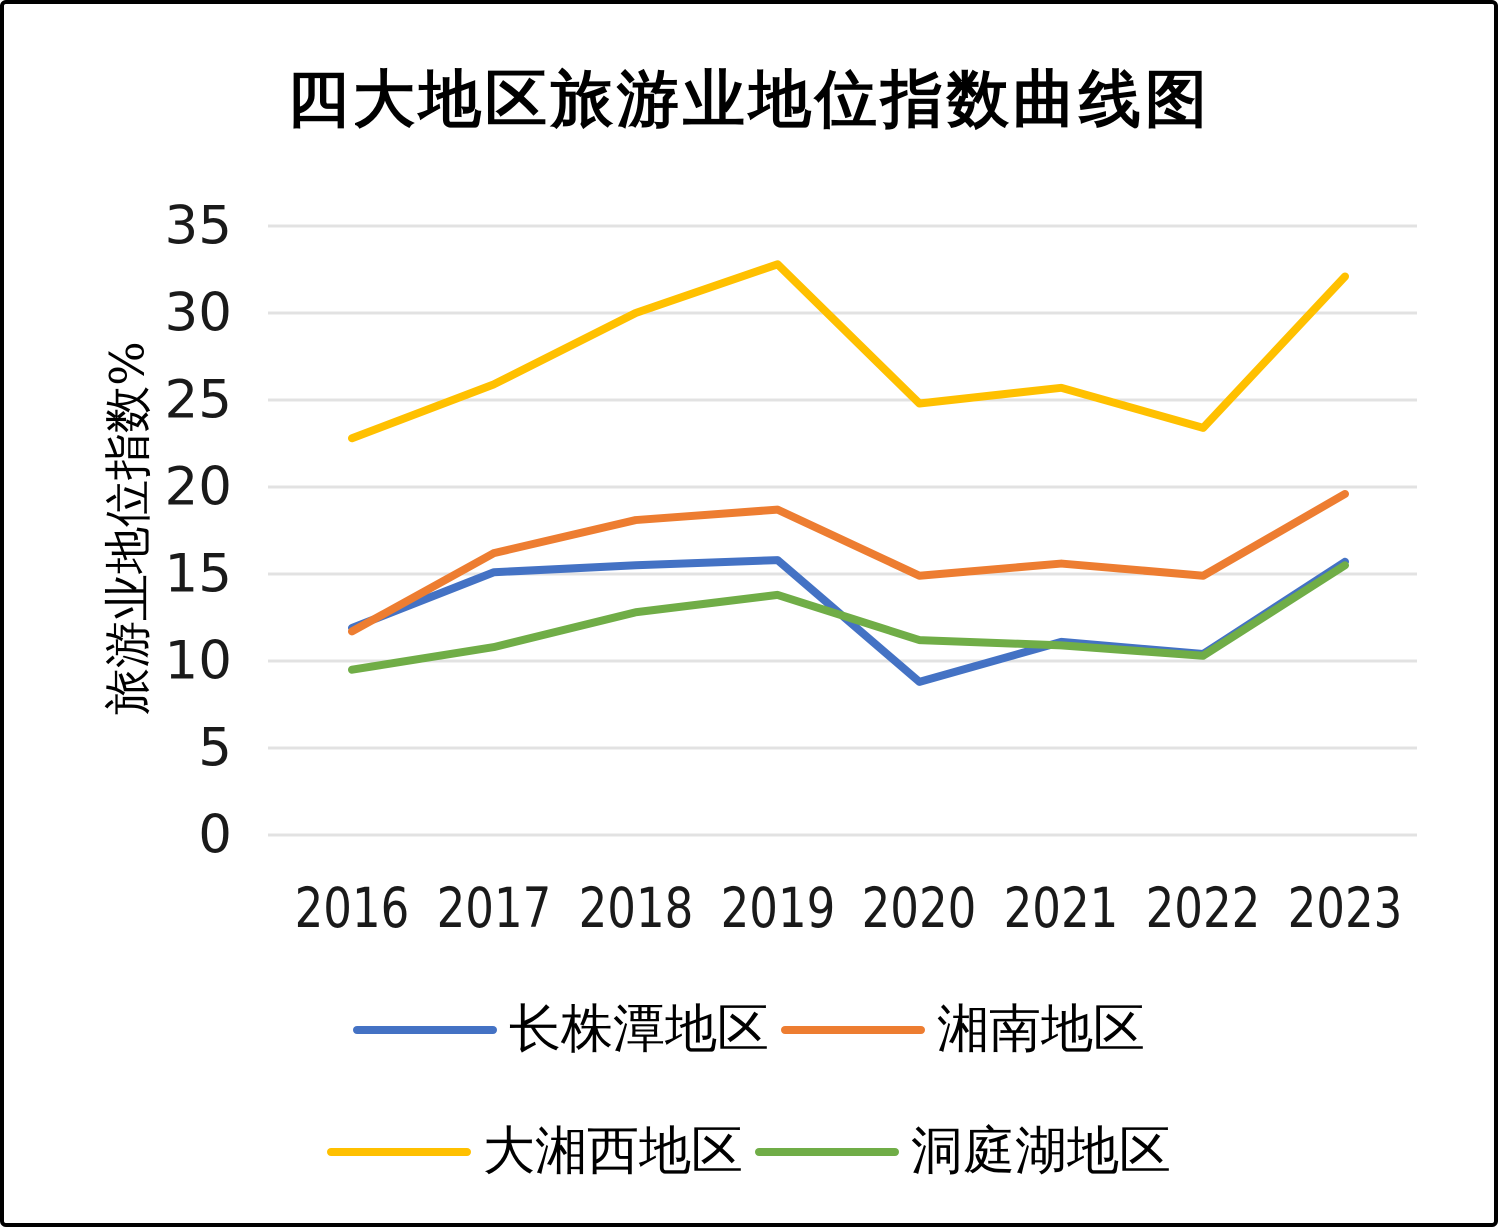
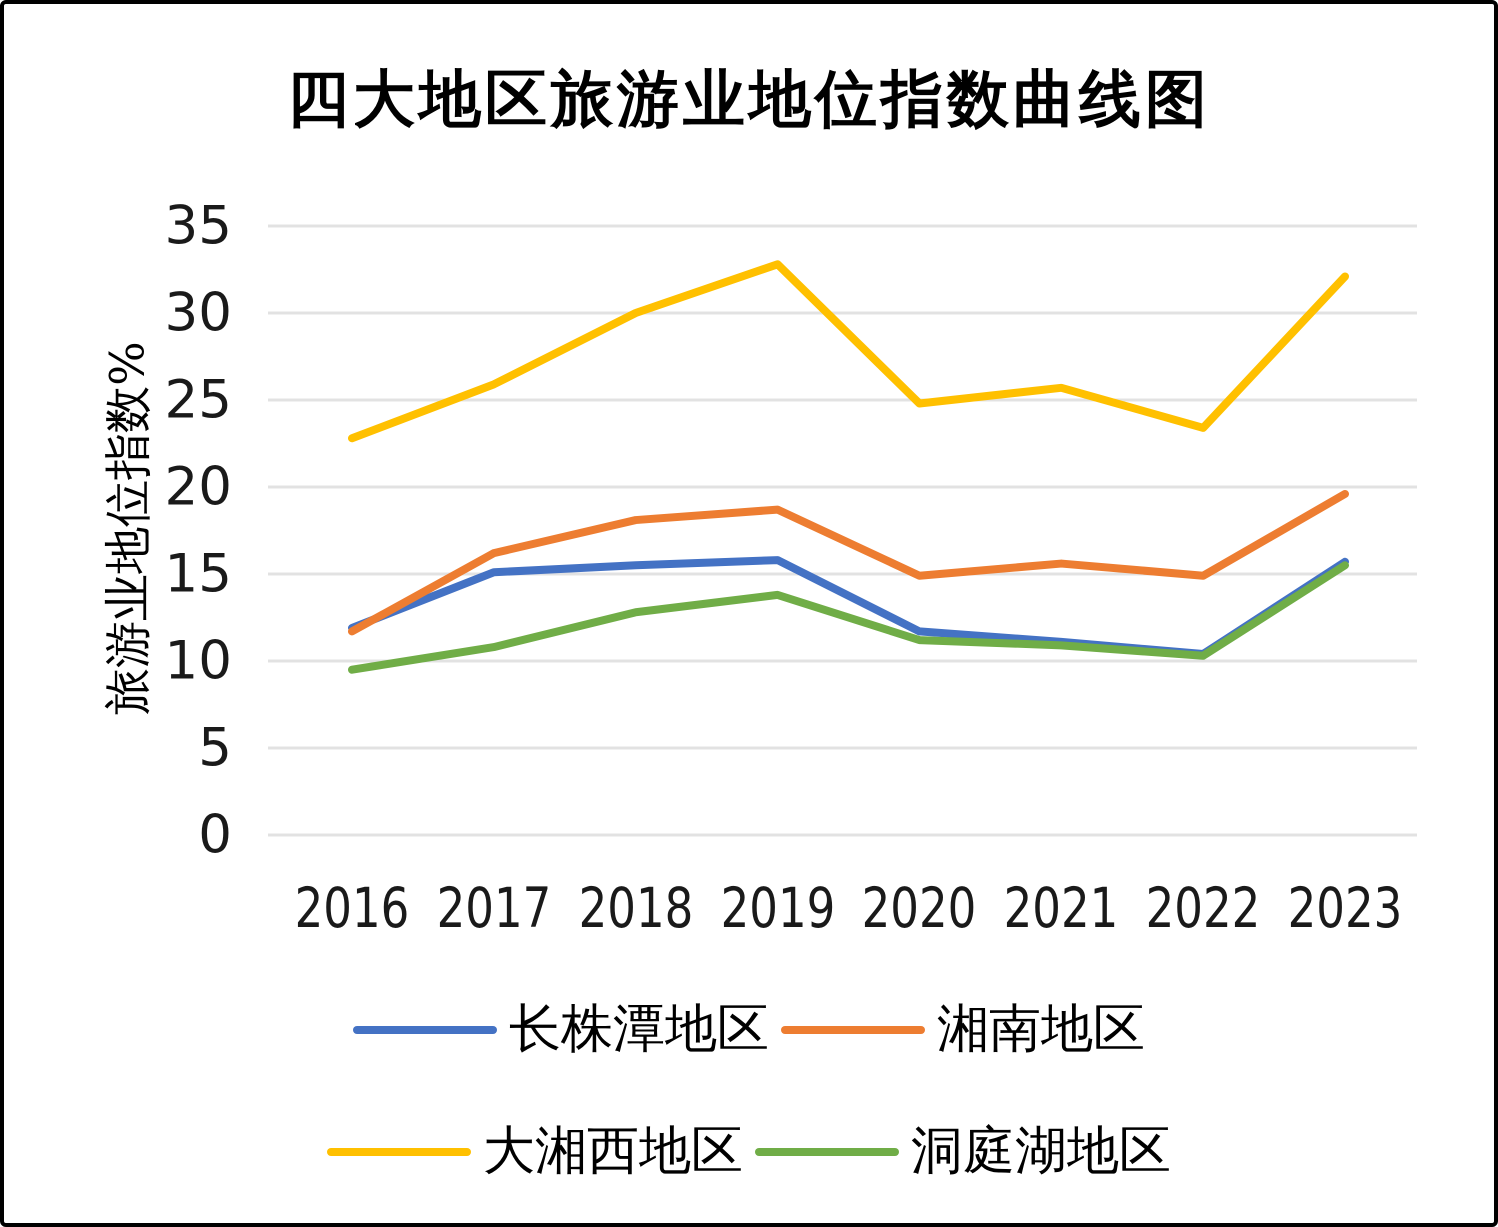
长株潭地区/2020: 8.8 -> 11.7
